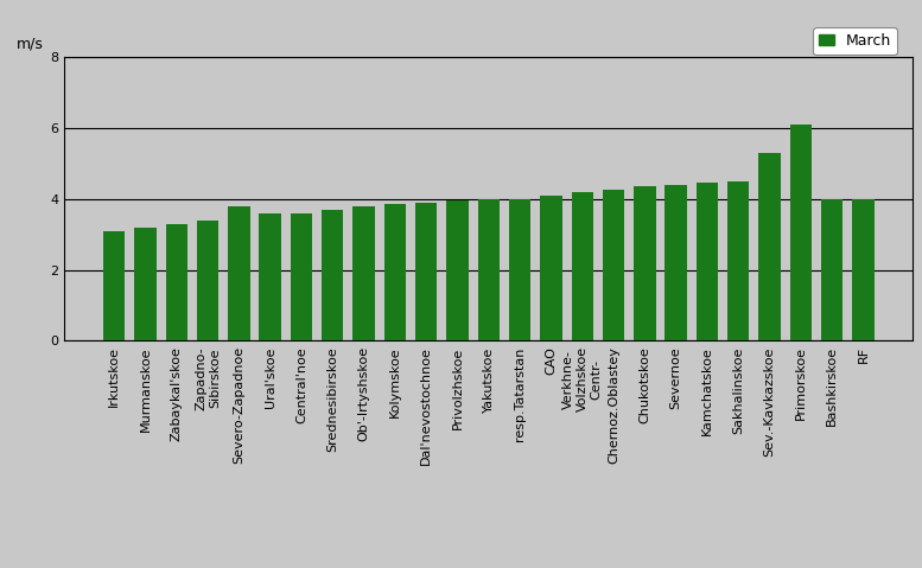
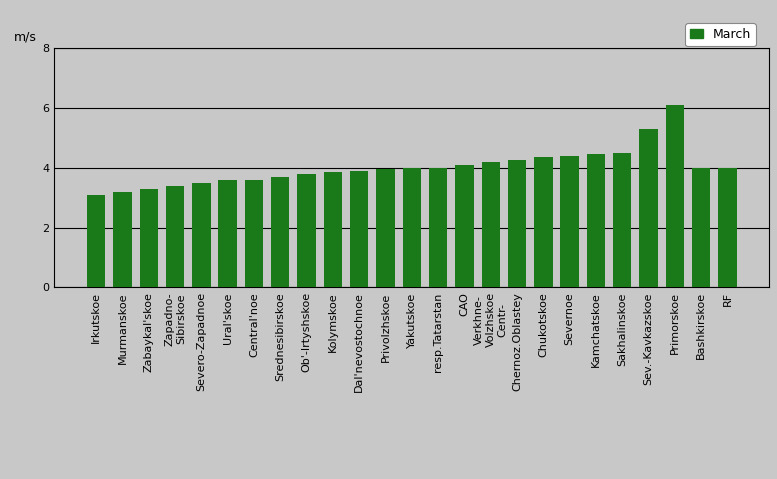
Severo-Zapadnoe: 3.80 -> 3.50
